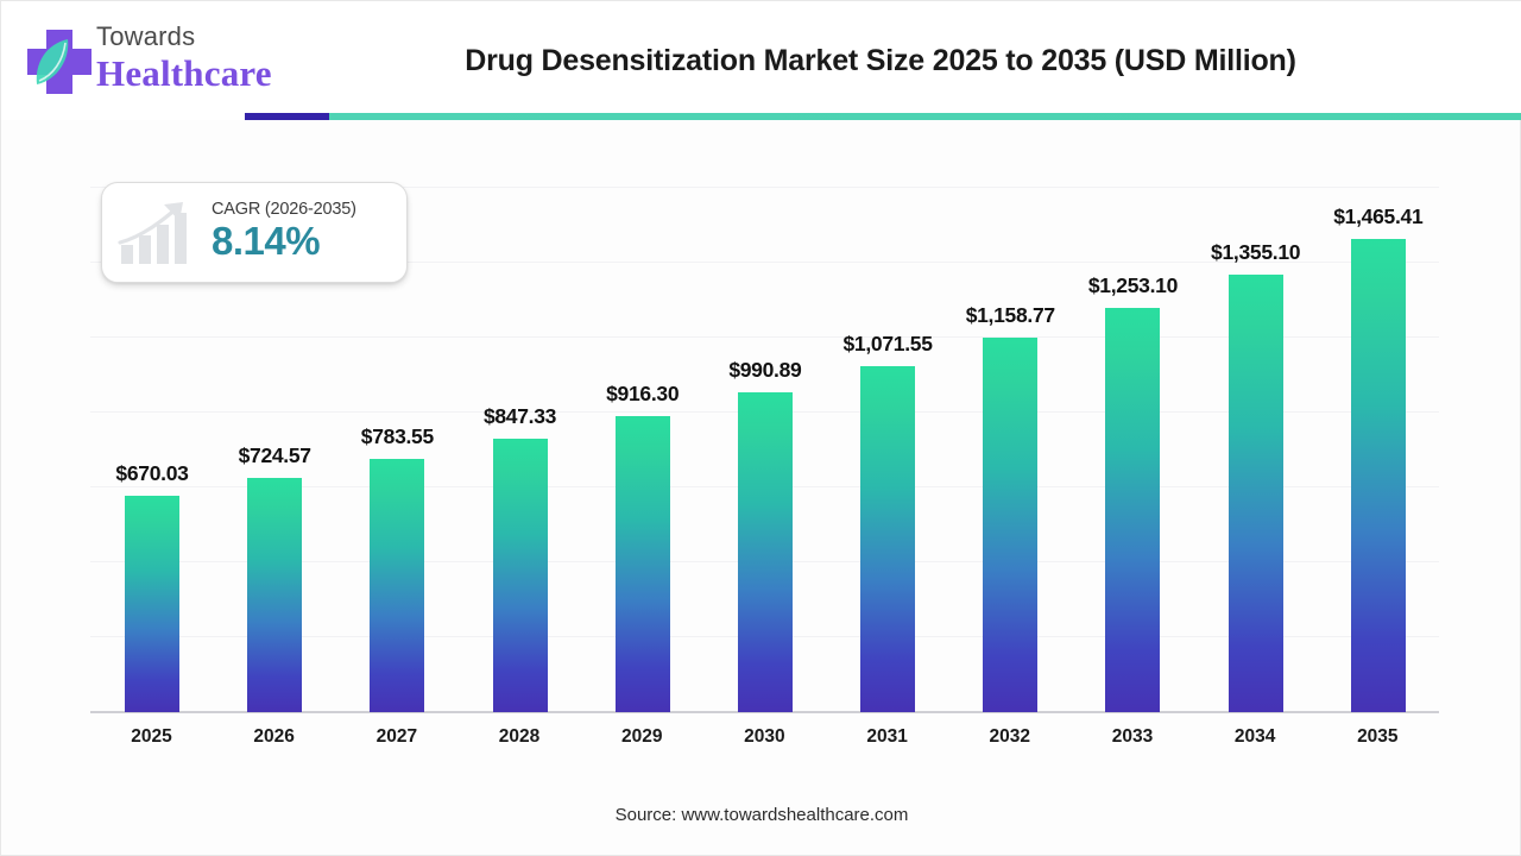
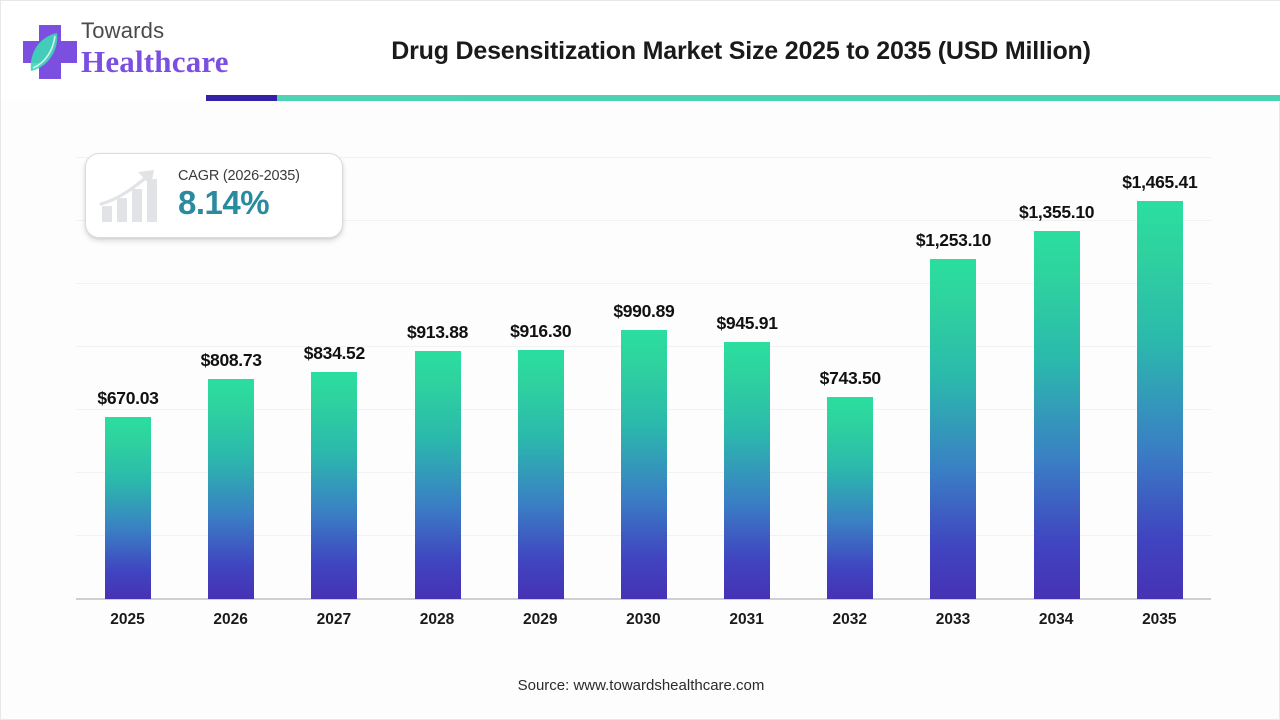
2026: $724.57 -> $808.73
2027: $783.55 -> $834.52
2028: $847.33 -> $913.88
2031: $1,071.55 -> $945.91
2032: $1,158.77 -> $743.50
